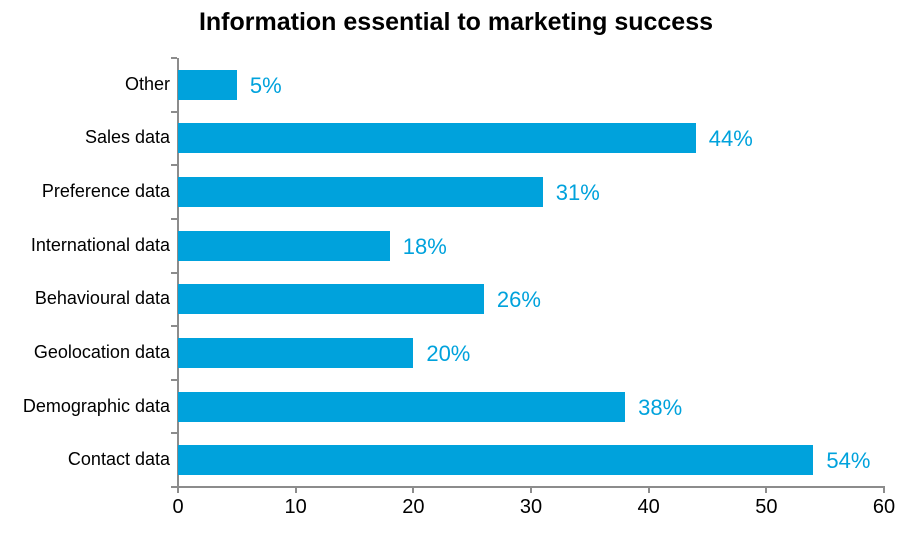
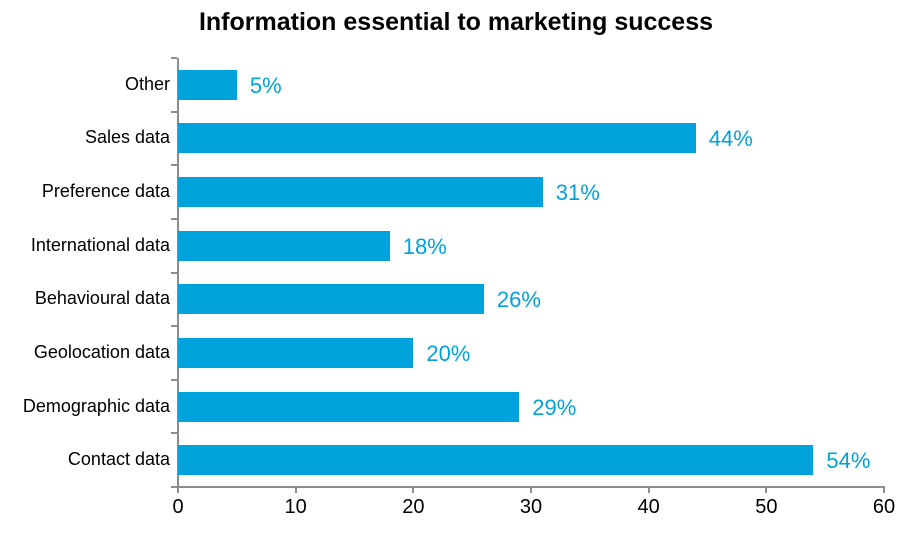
Demographic data: 38% -> 29%
